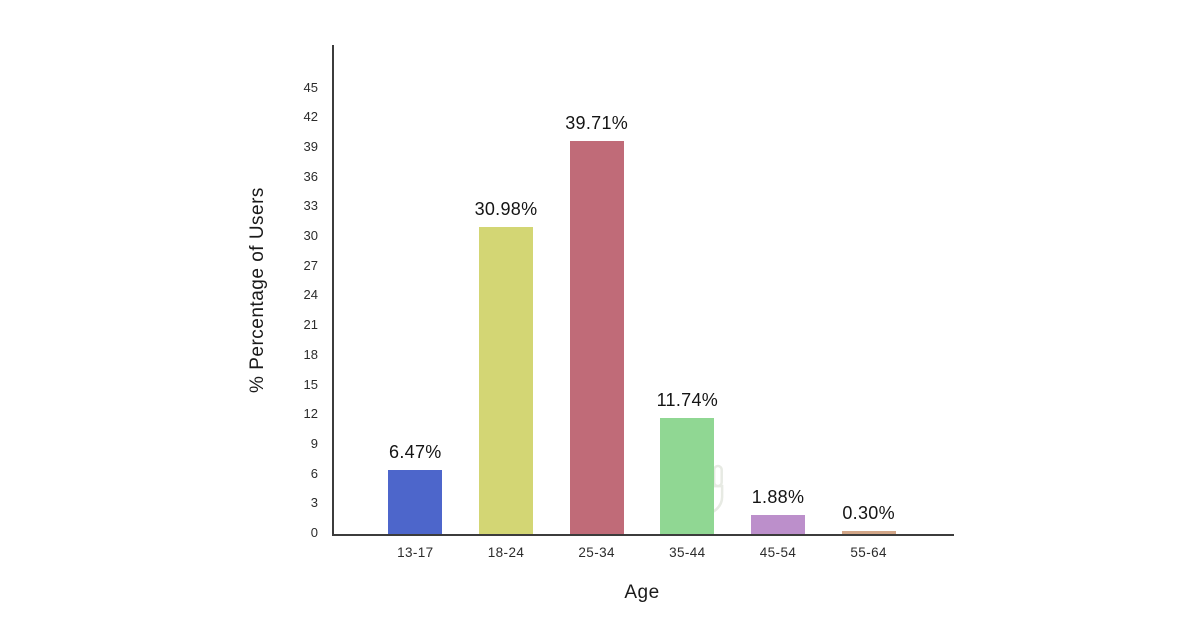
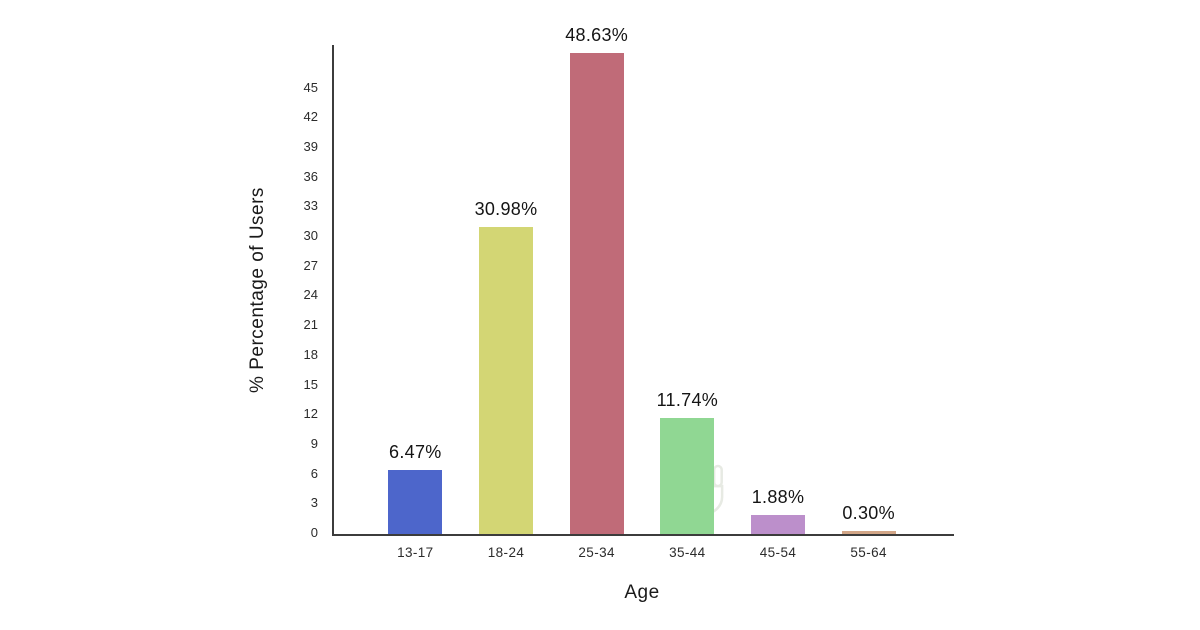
25-34: 39.71% -> 48.63%
